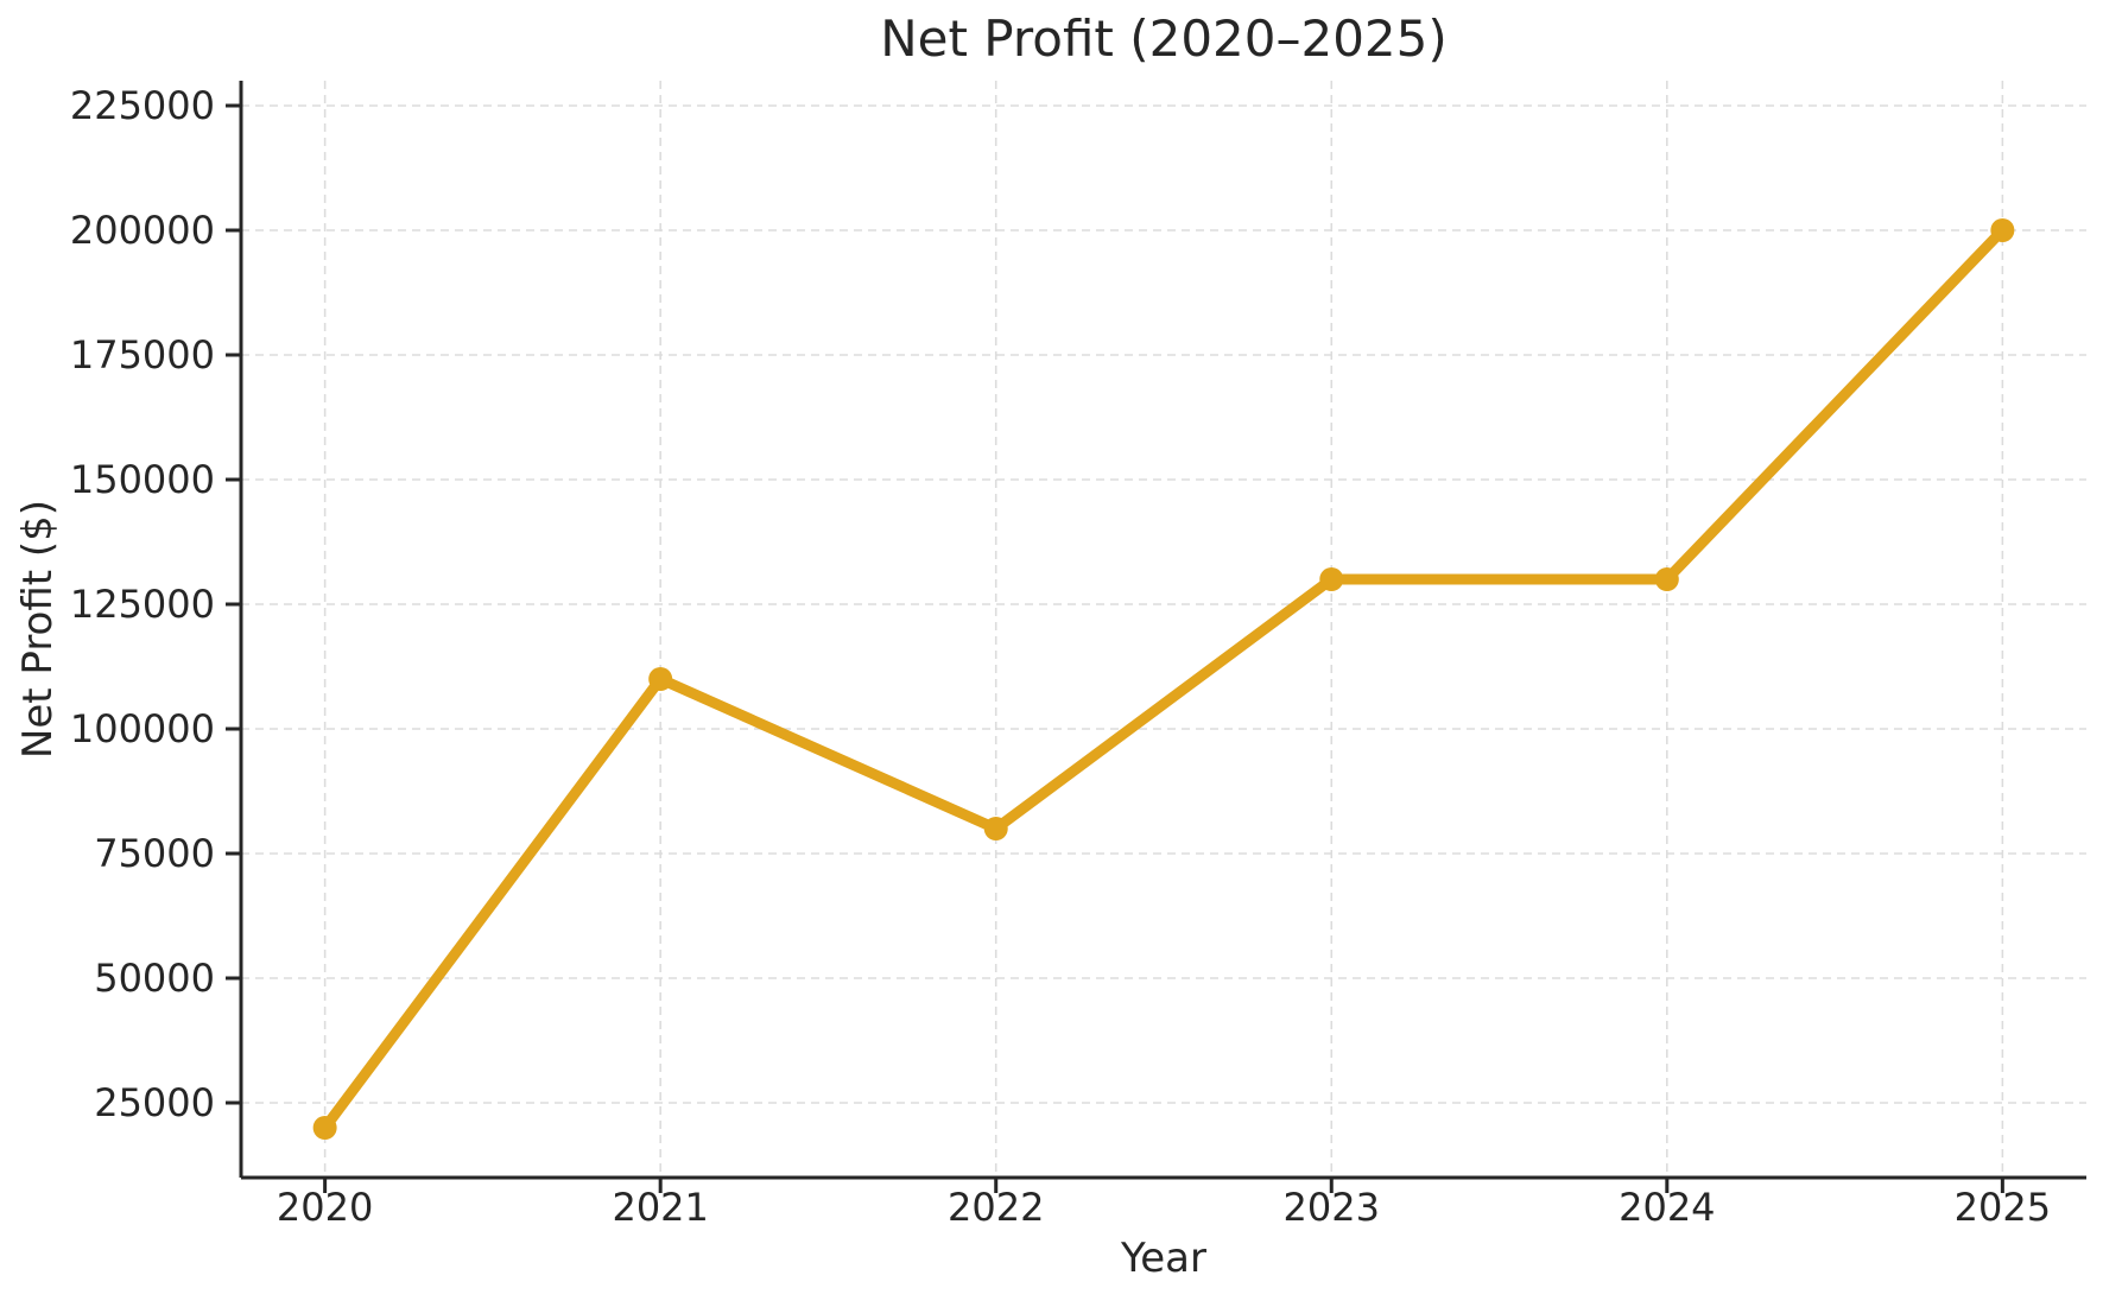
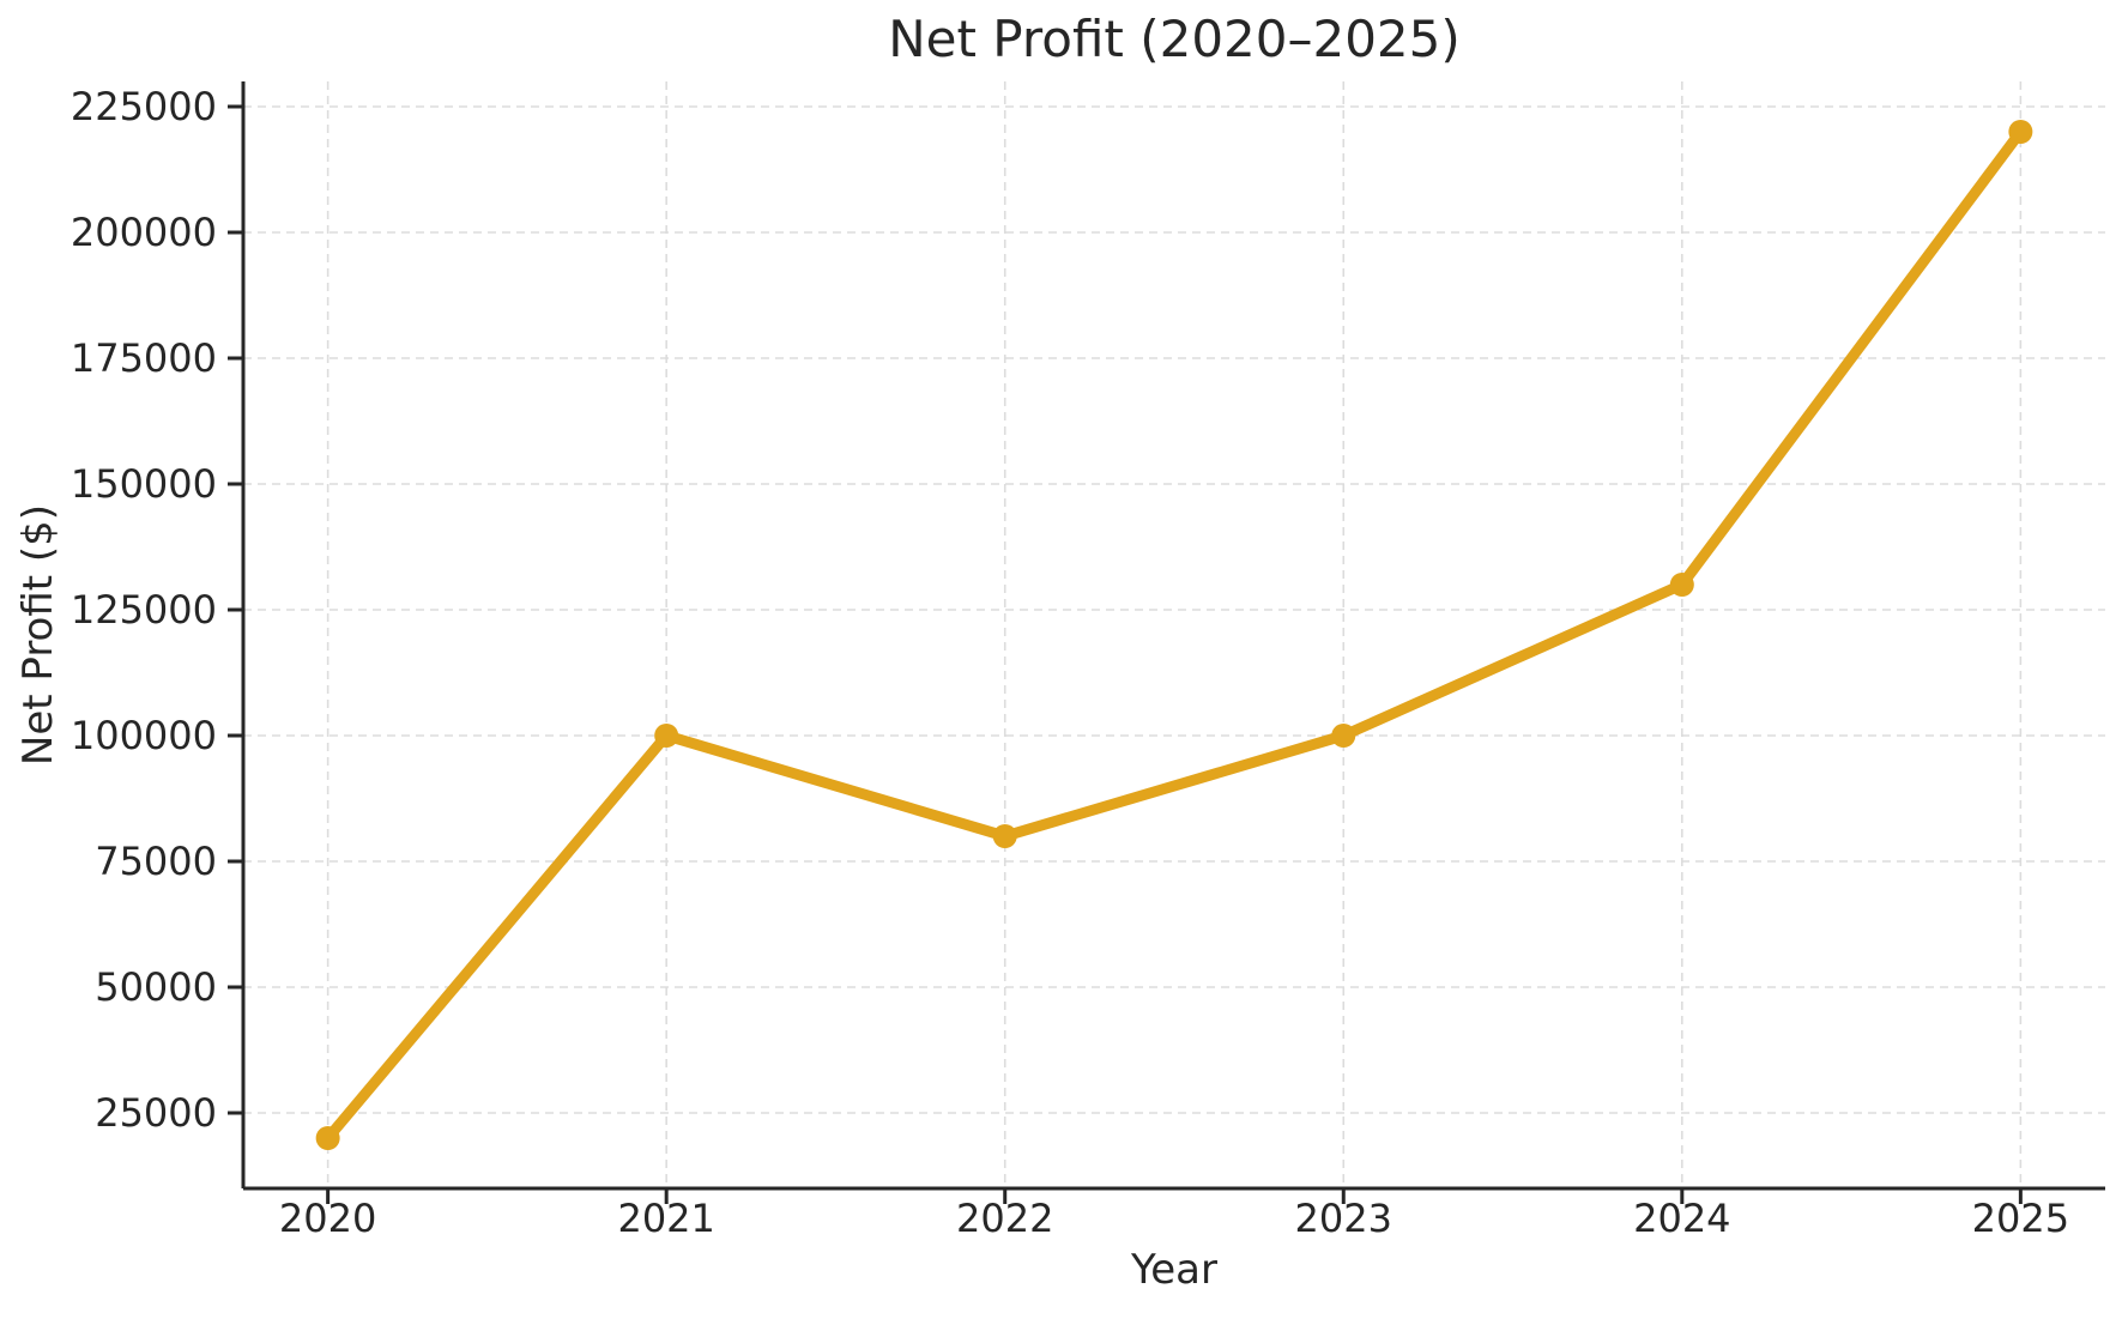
2021: 110000 -> 100000
2023: 130000 -> 100000
2025: 200000 -> 220000
